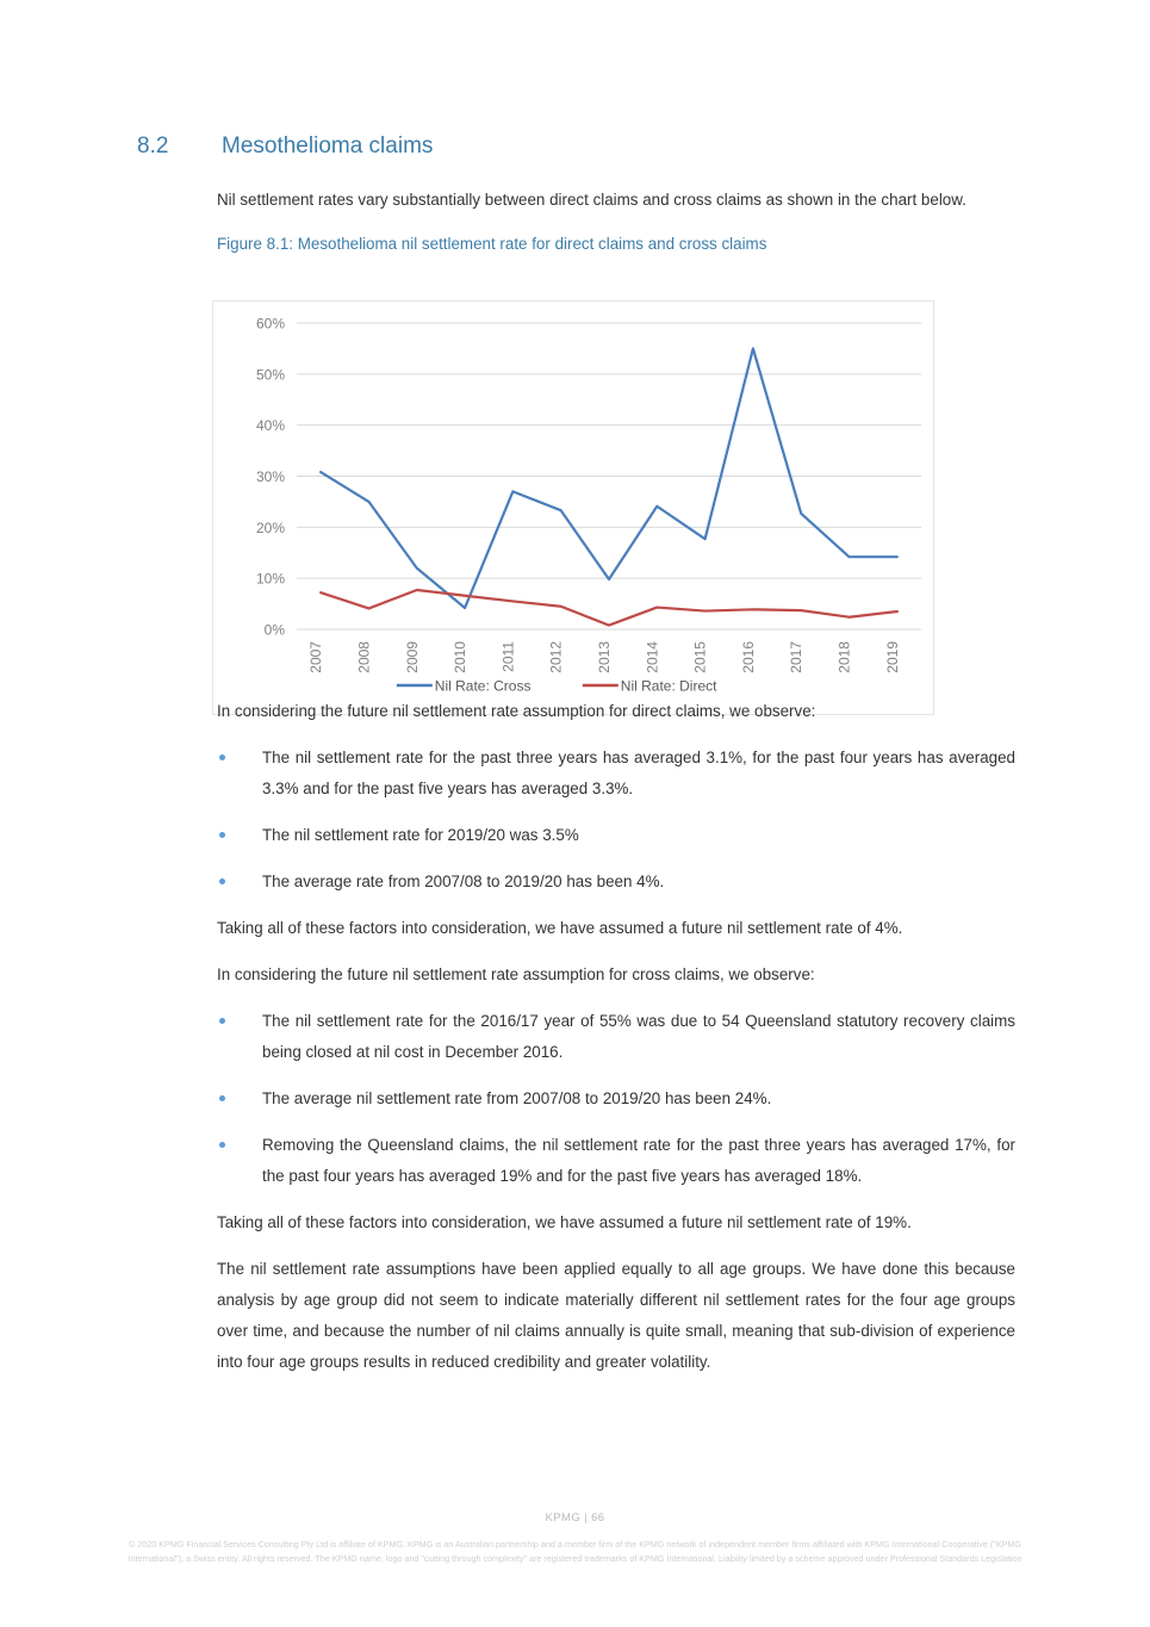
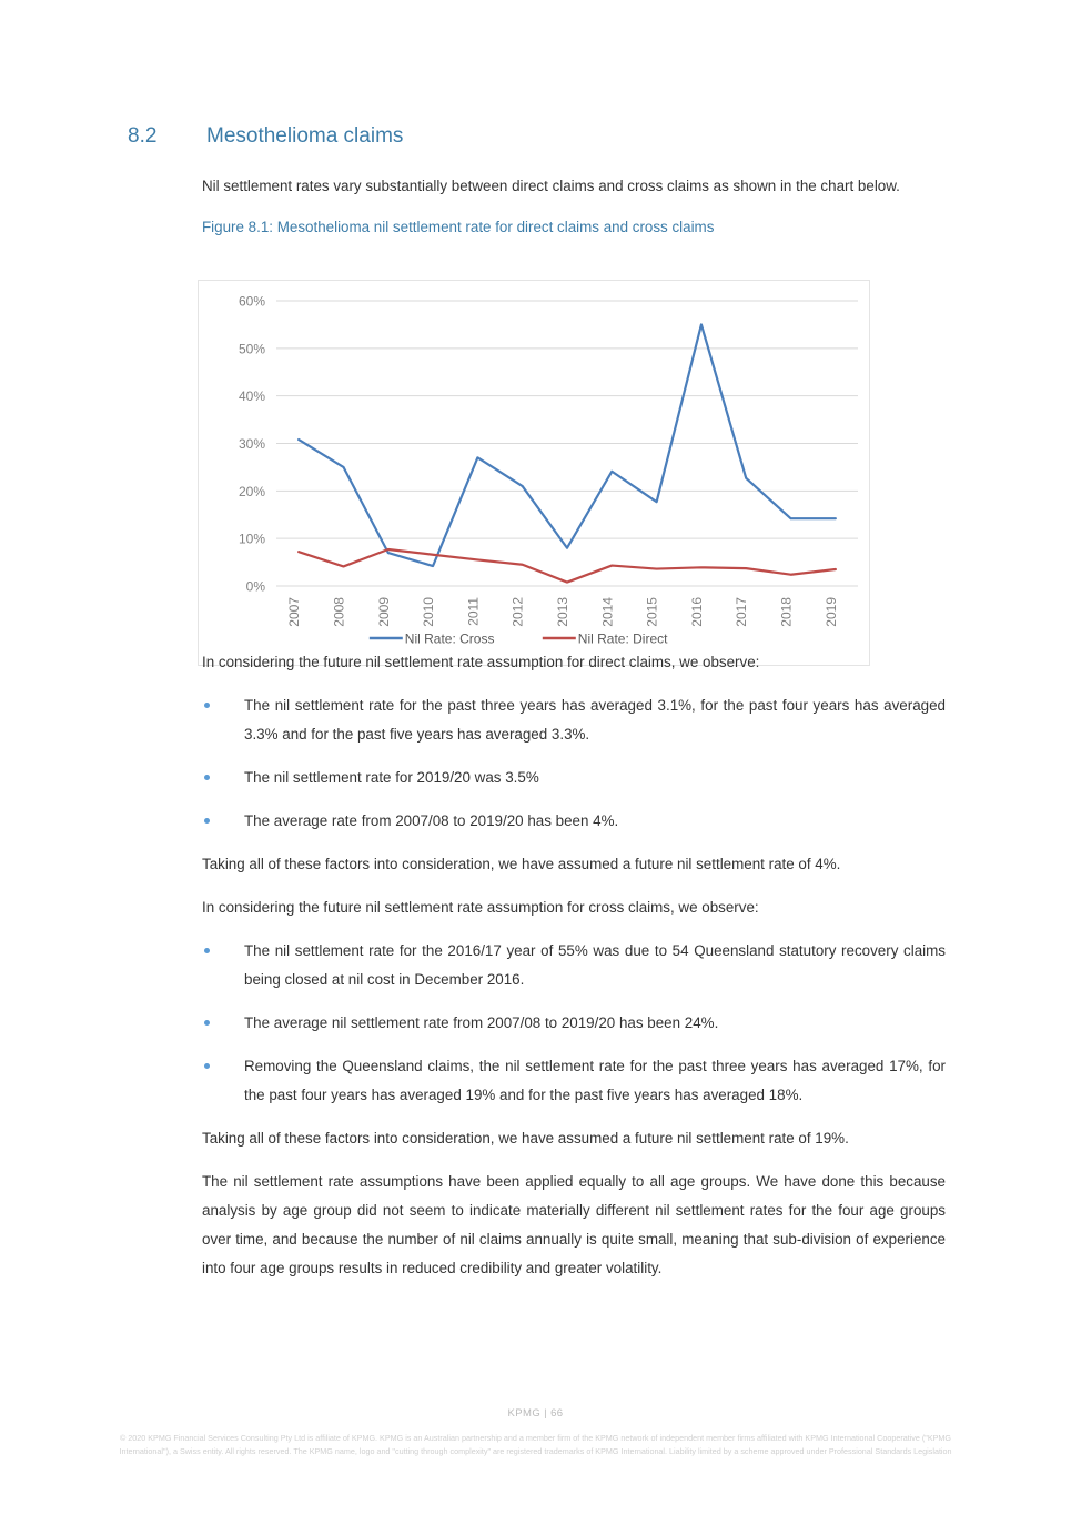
Nil Rate: Cross/2009: 12% -> 7%
Nil Rate: Cross/2012: 23% -> 21%
Nil Rate: Cross/2013: 10% -> 8%
